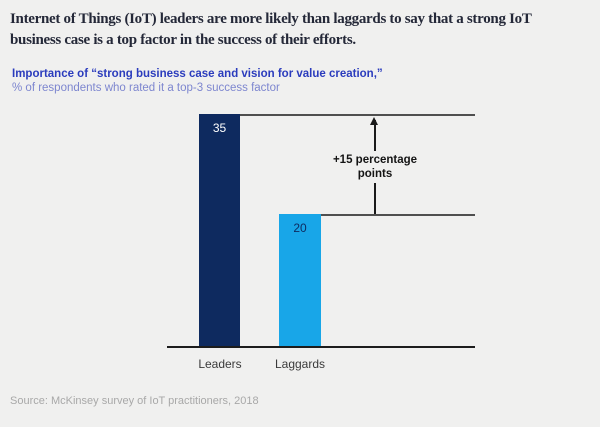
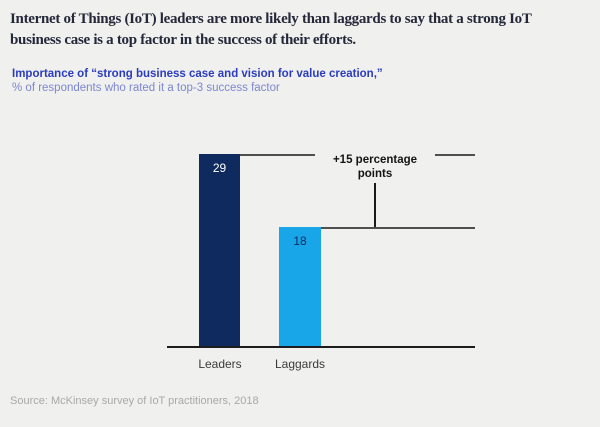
Leaders: 35 -> 29
Laggards: 20 -> 18
